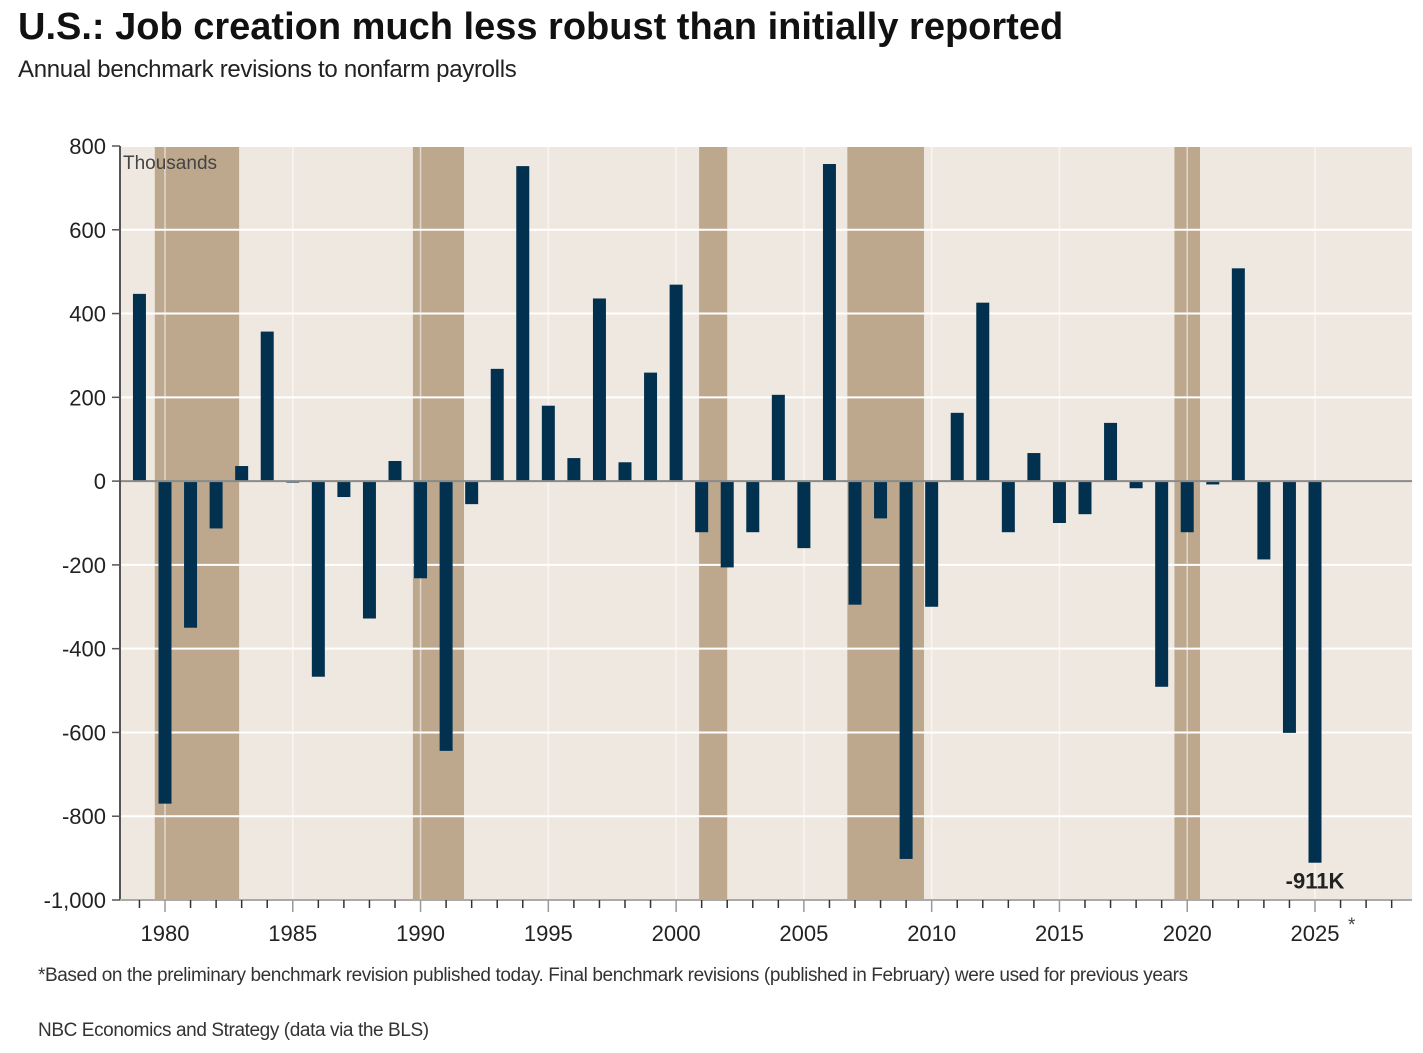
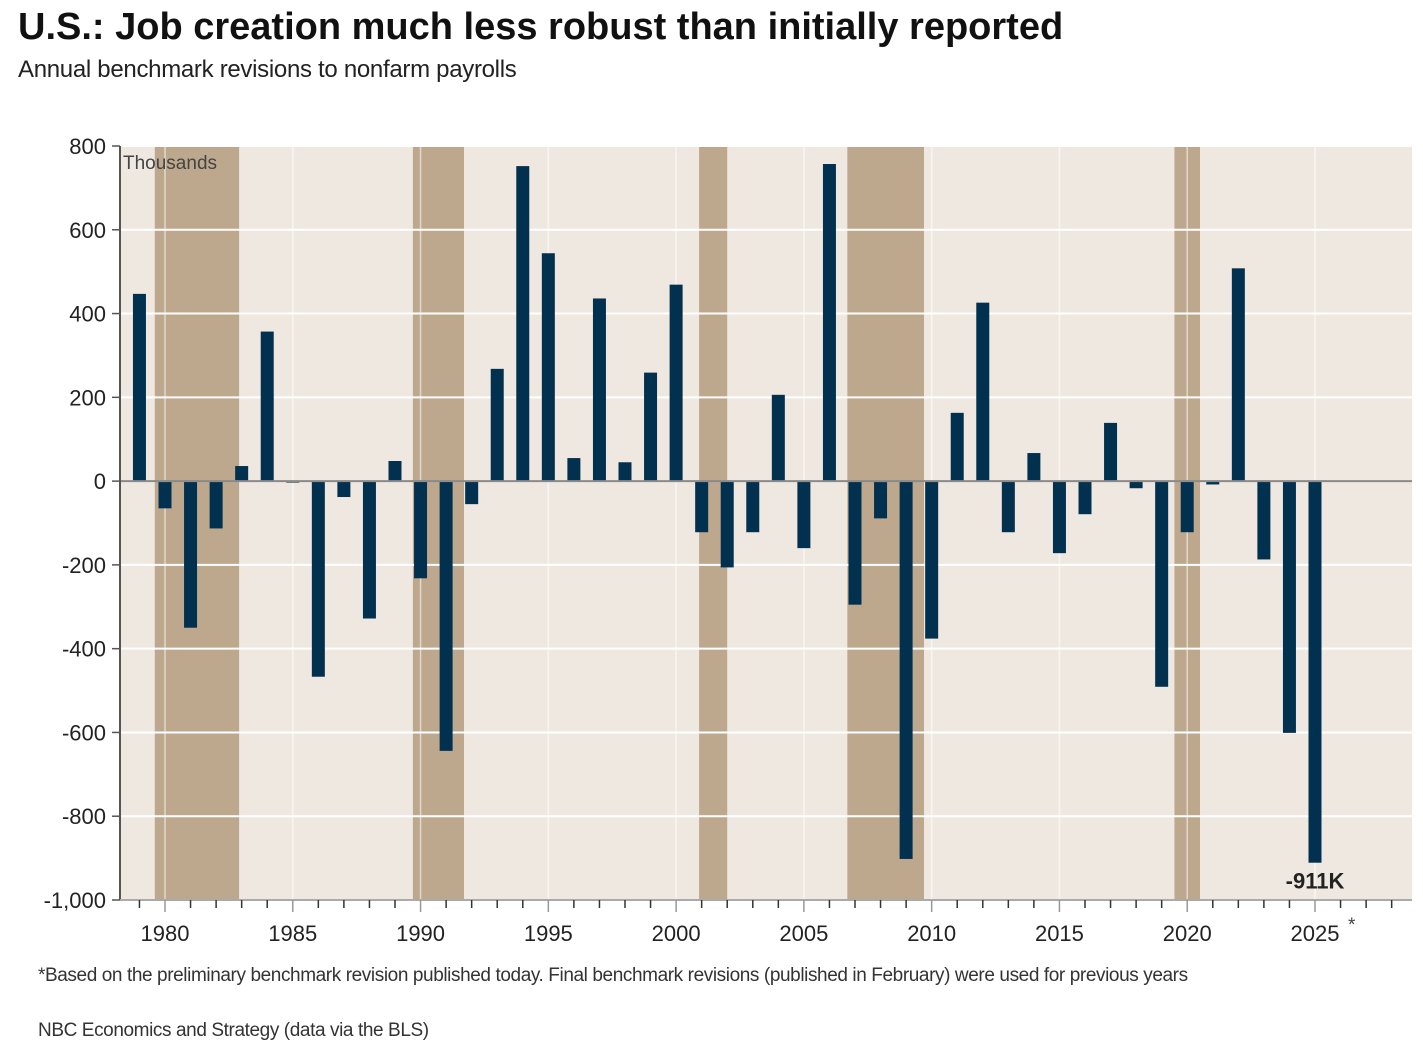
1980: -770 -> -60
1995: 180 -> 540
2010: -300 -> -380
2015: -100 -> -170
